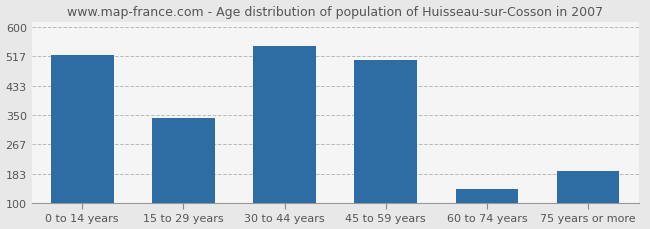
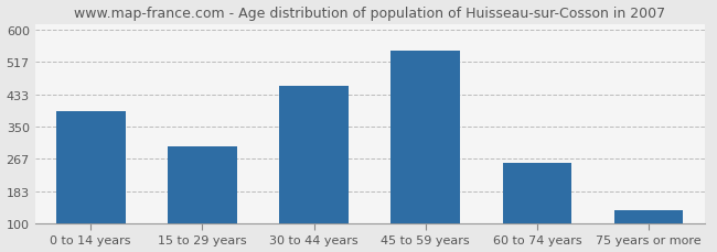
0 to 14 years: 520 -> 390
15 to 29 years: 340 -> 300
30 to 44 years: 545 -> 455
45 to 59 years: 505 -> 545
60 to 74 years: 140 -> 255
75 years or more: 190 -> 135
